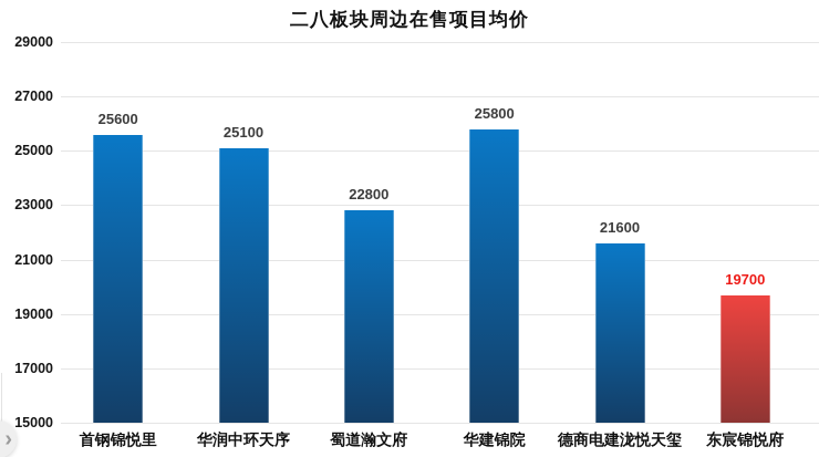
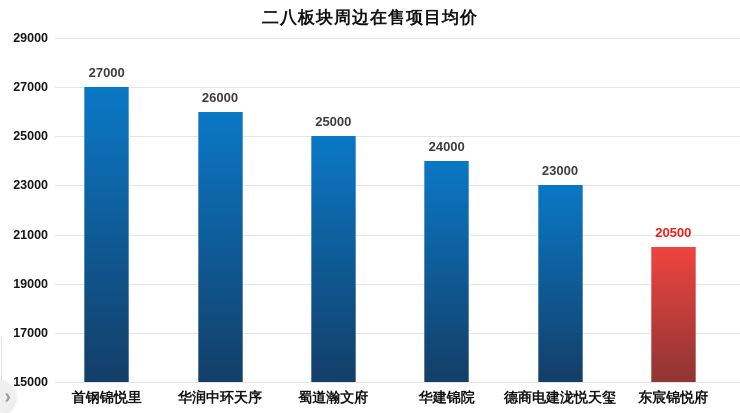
首钢锦悦里: 25600 -> 27000
华润中环天序: 25100 -> 26000
蜀道瀚文府: 22800 -> 25000
华建锦院: 25800 -> 24000
德商电建泷悦天玺: 21600 -> 23000
东宸锦悦府: 19700 -> 20500
